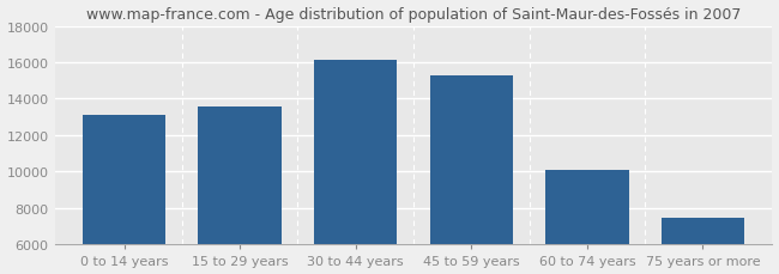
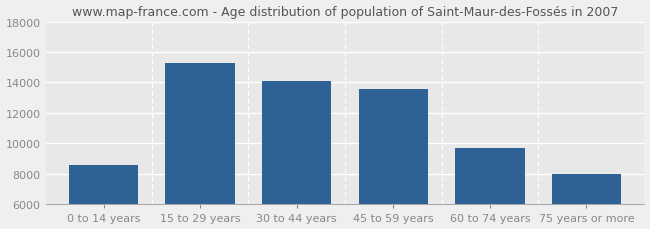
0 to 14 years: 13100 -> 8600
15 to 29 years: 13600 -> 15300
30 to 44 years: 16100 -> 14100
45 to 59 years: 15300 -> 13600
60 to 74 years: 10100 -> 9700
75 years or more: 7400 -> 8000
